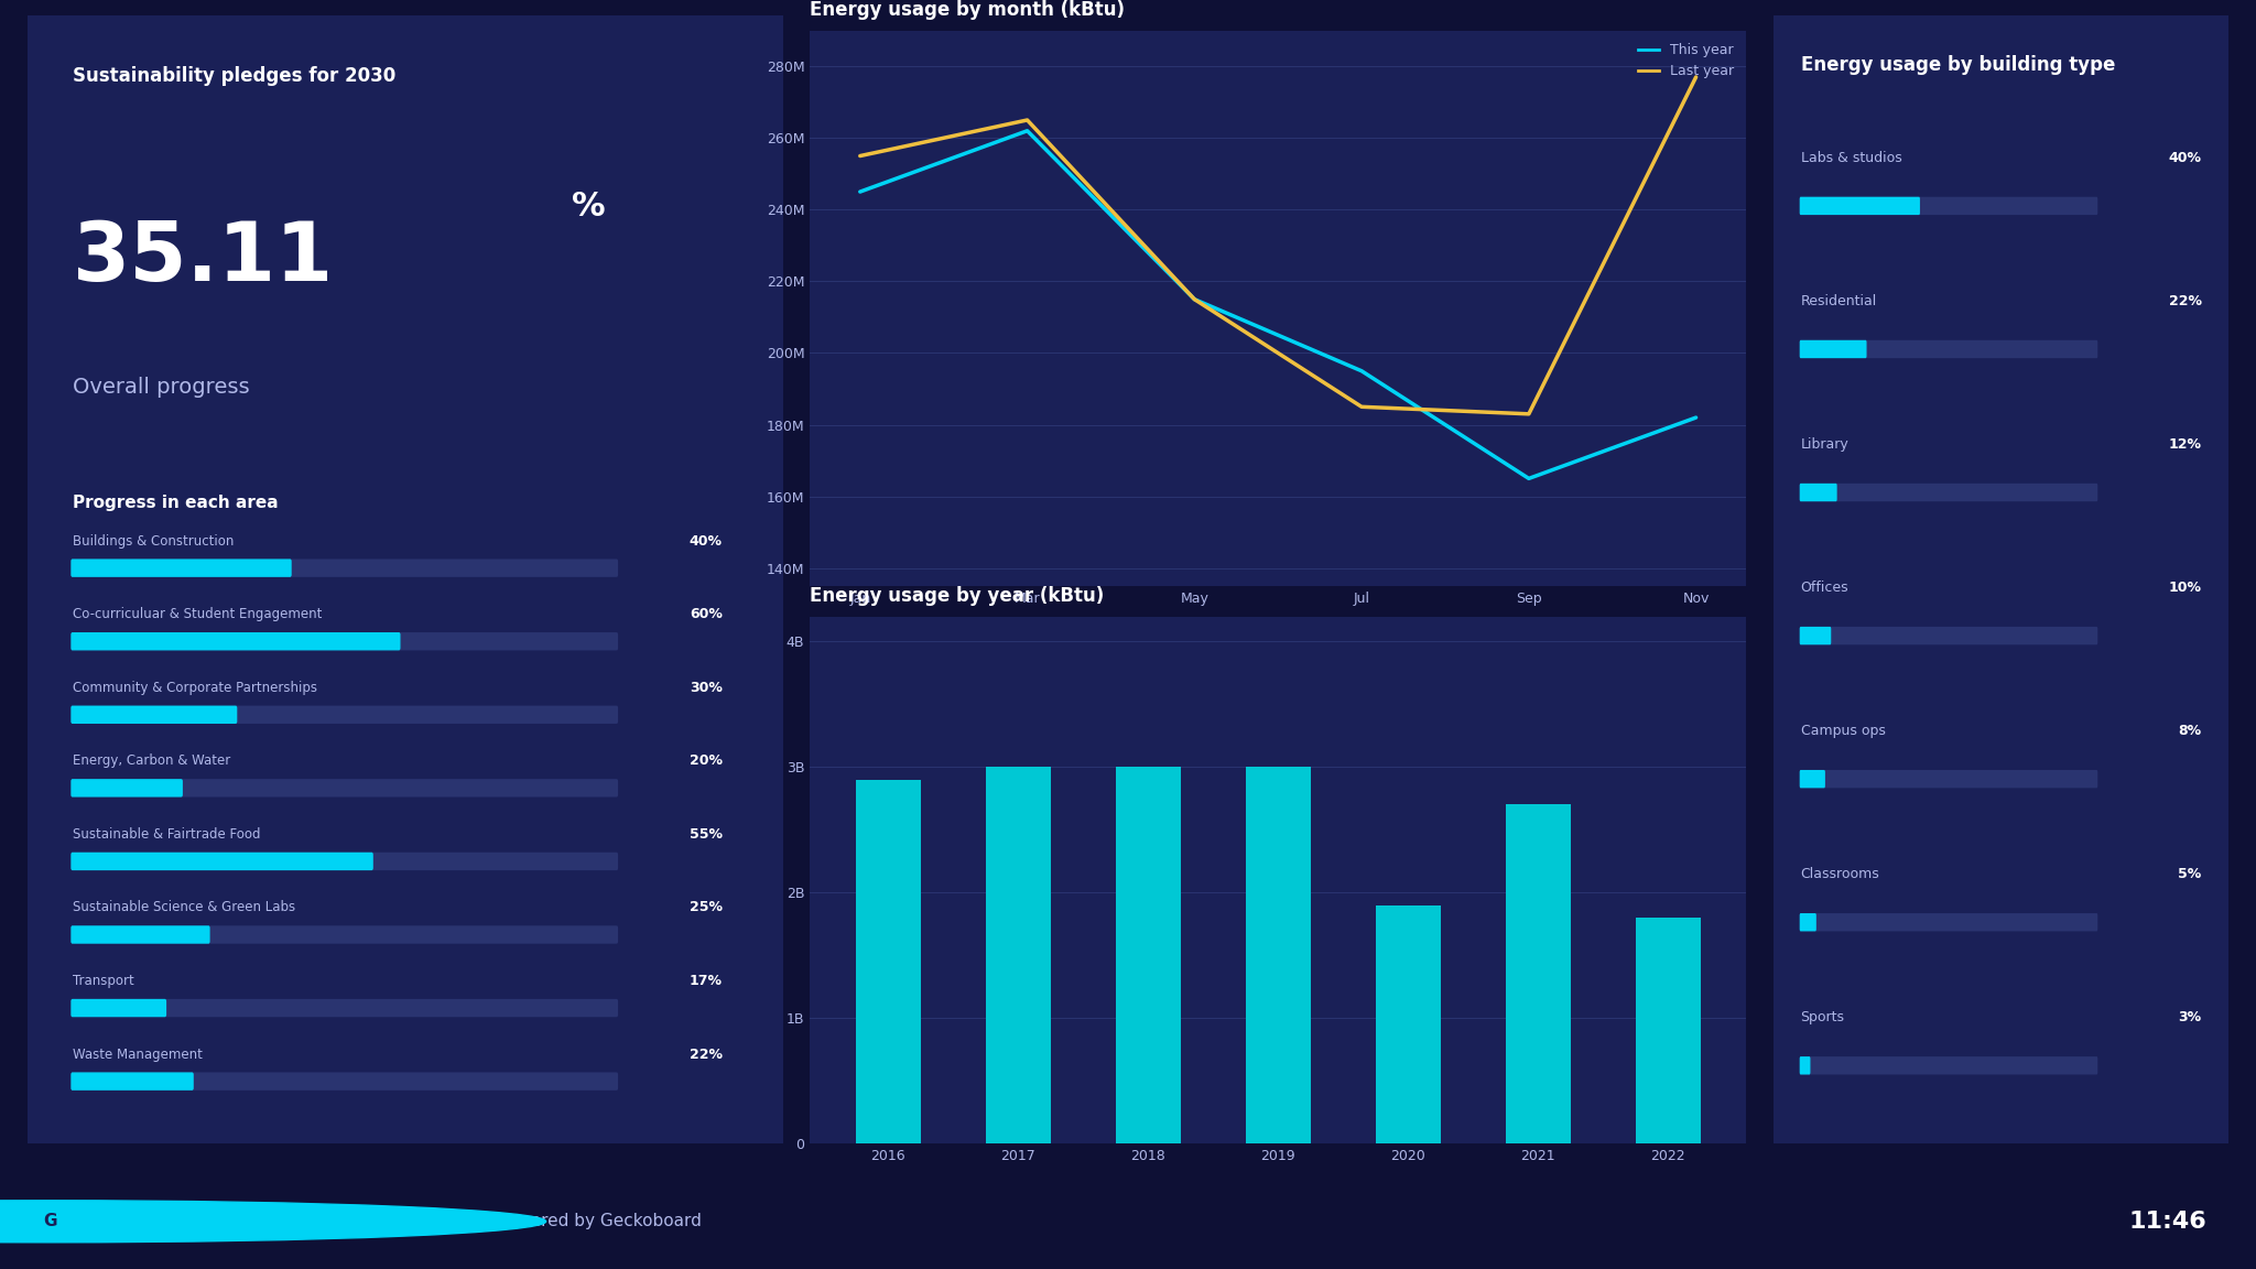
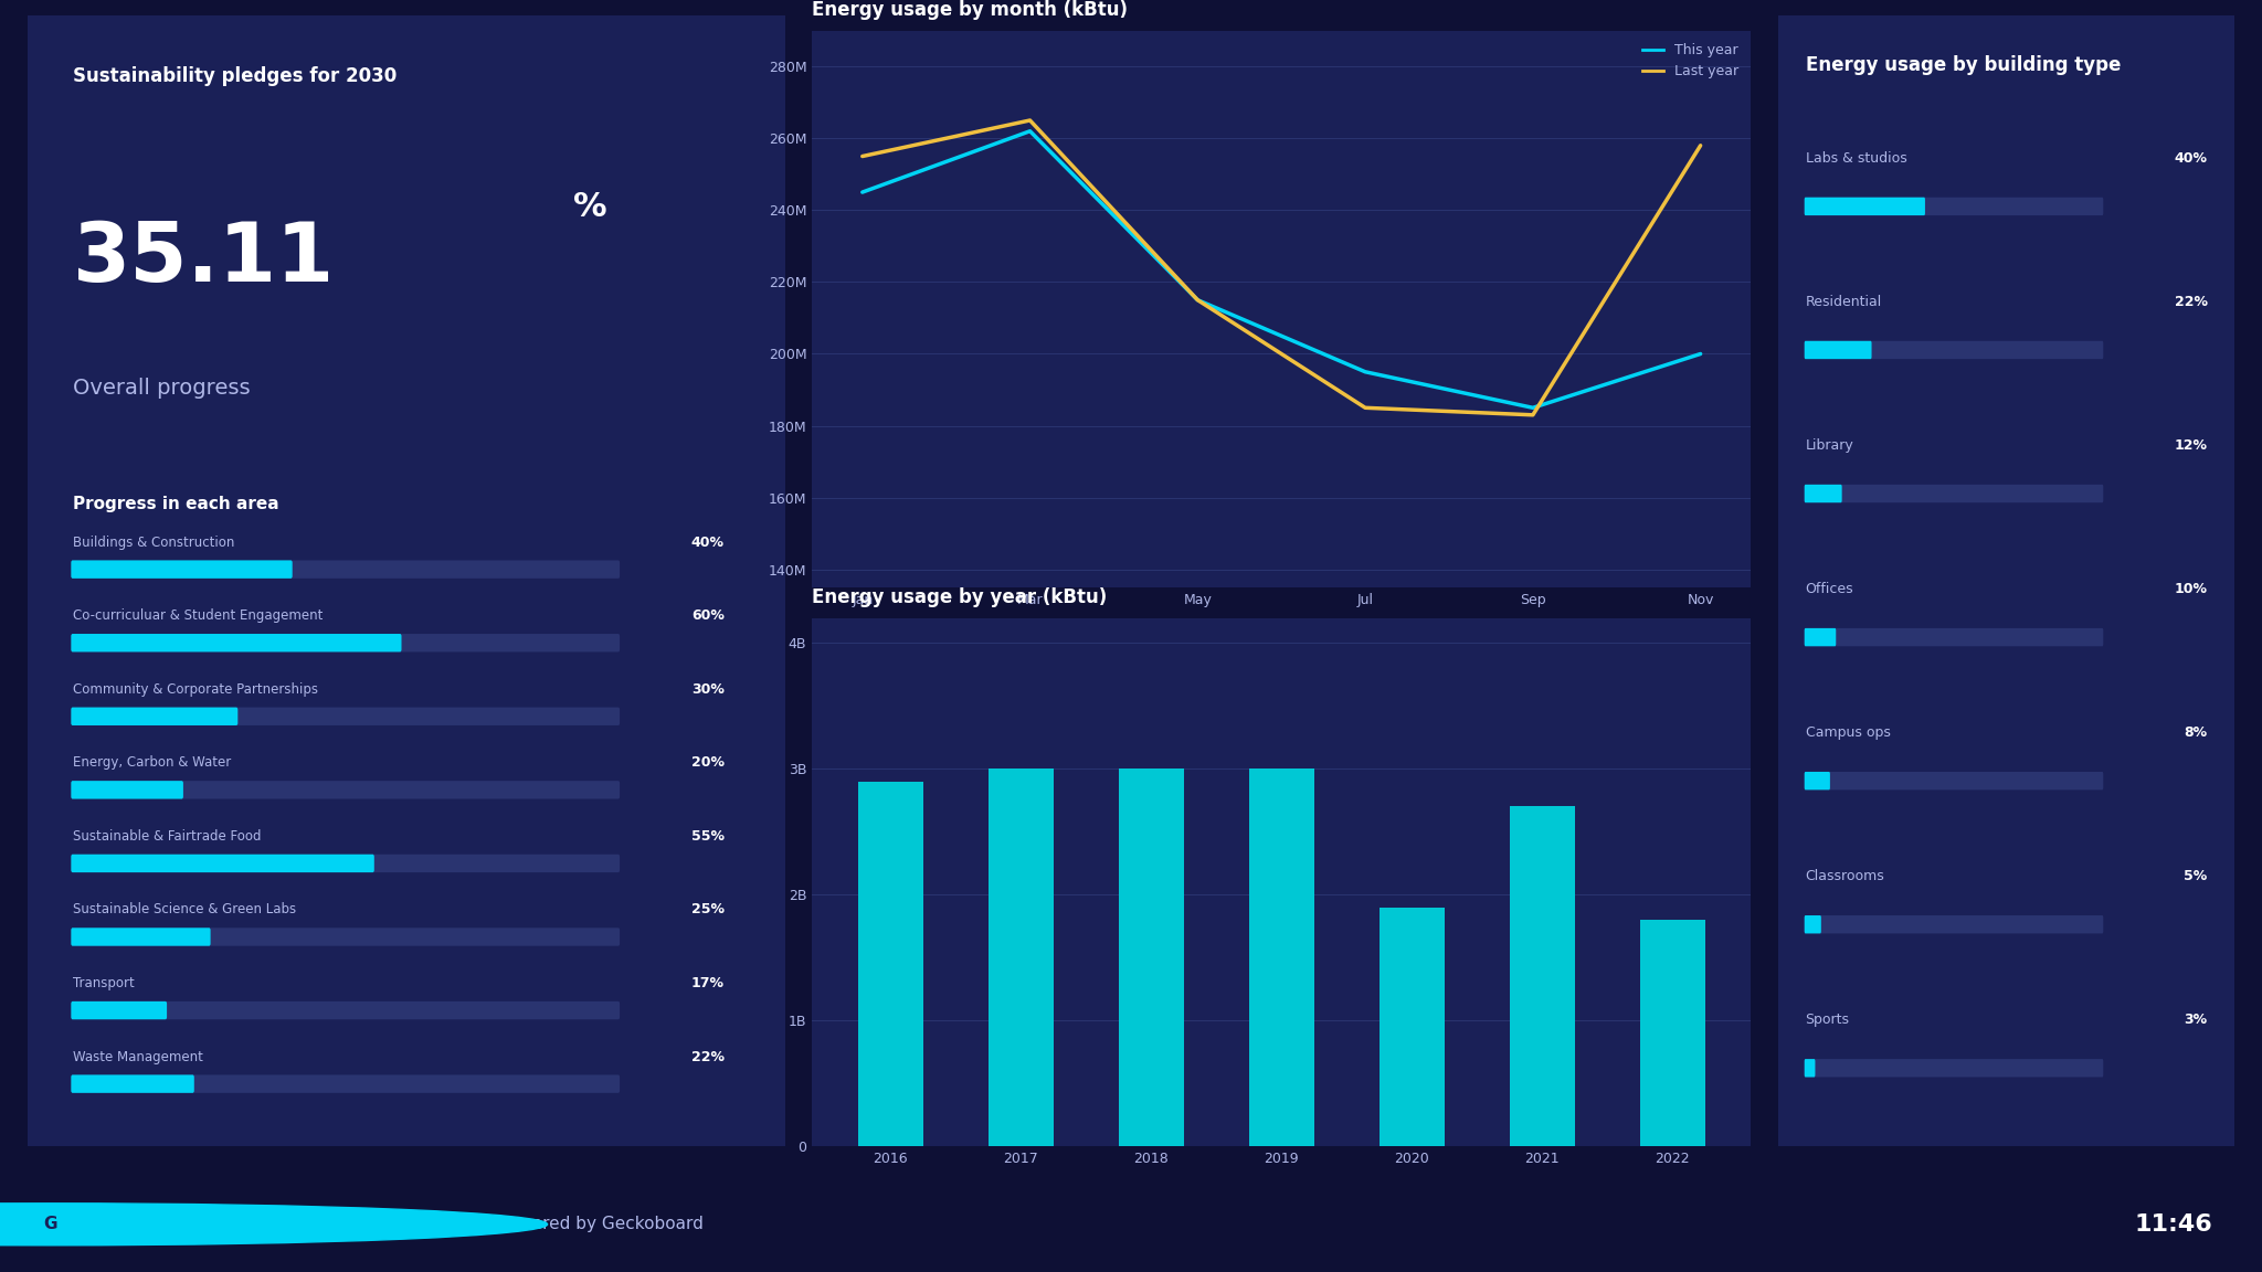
Energy usage by month (kBtu)/This year/Sep: 165M -> 185M
Energy usage by month (kBtu)/This year/Nov: 182M -> 200M
Energy usage by month (kBtu)/Last year/Nov: 277M -> 258M
